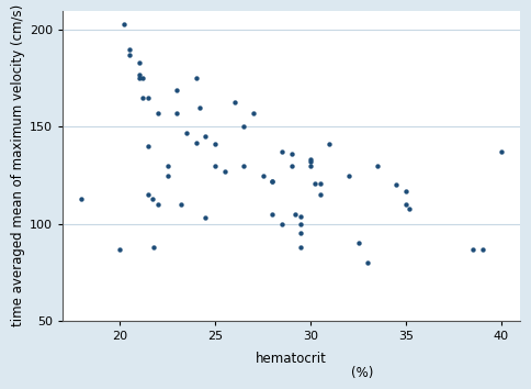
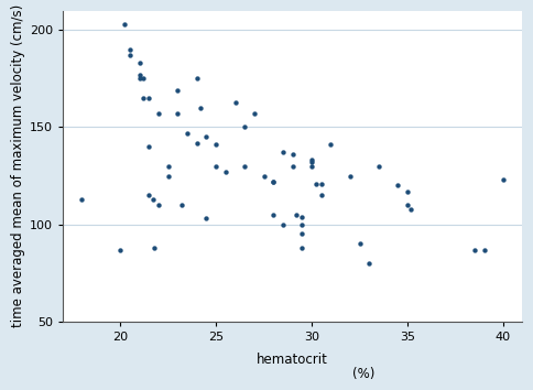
40: 137 -> 123
